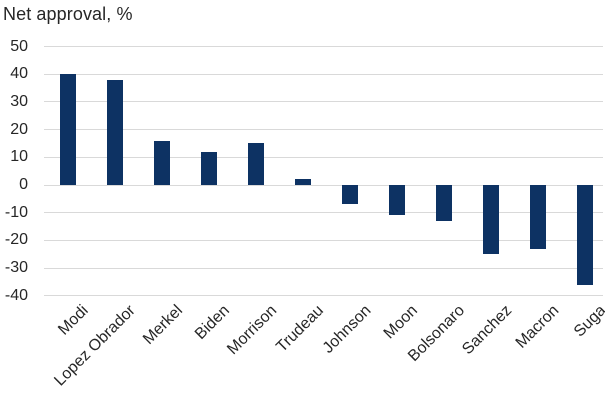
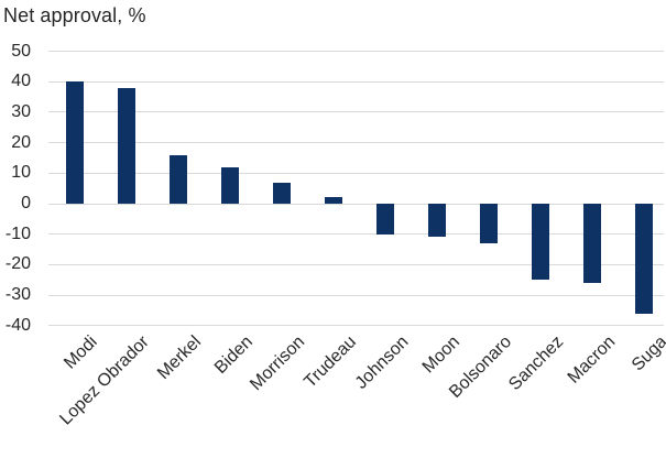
Morrison: 15 -> 7
Johnson: -7 -> -10
Macron: -23 -> -26
